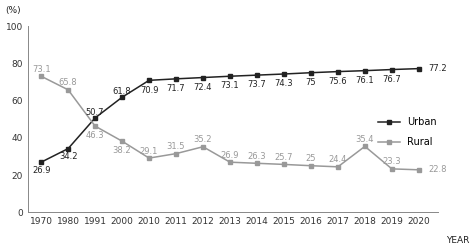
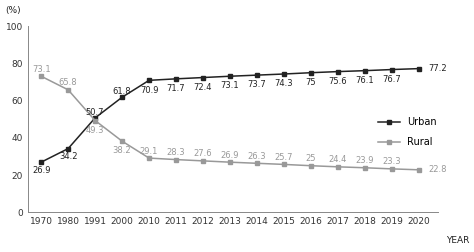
Rural/1991: 46.3 -> 49.3
Rural/2011: 31.5 -> 28.3
Rural/2012: 35.2 -> 27.6
Rural/2018: 35.4 -> 23.9
